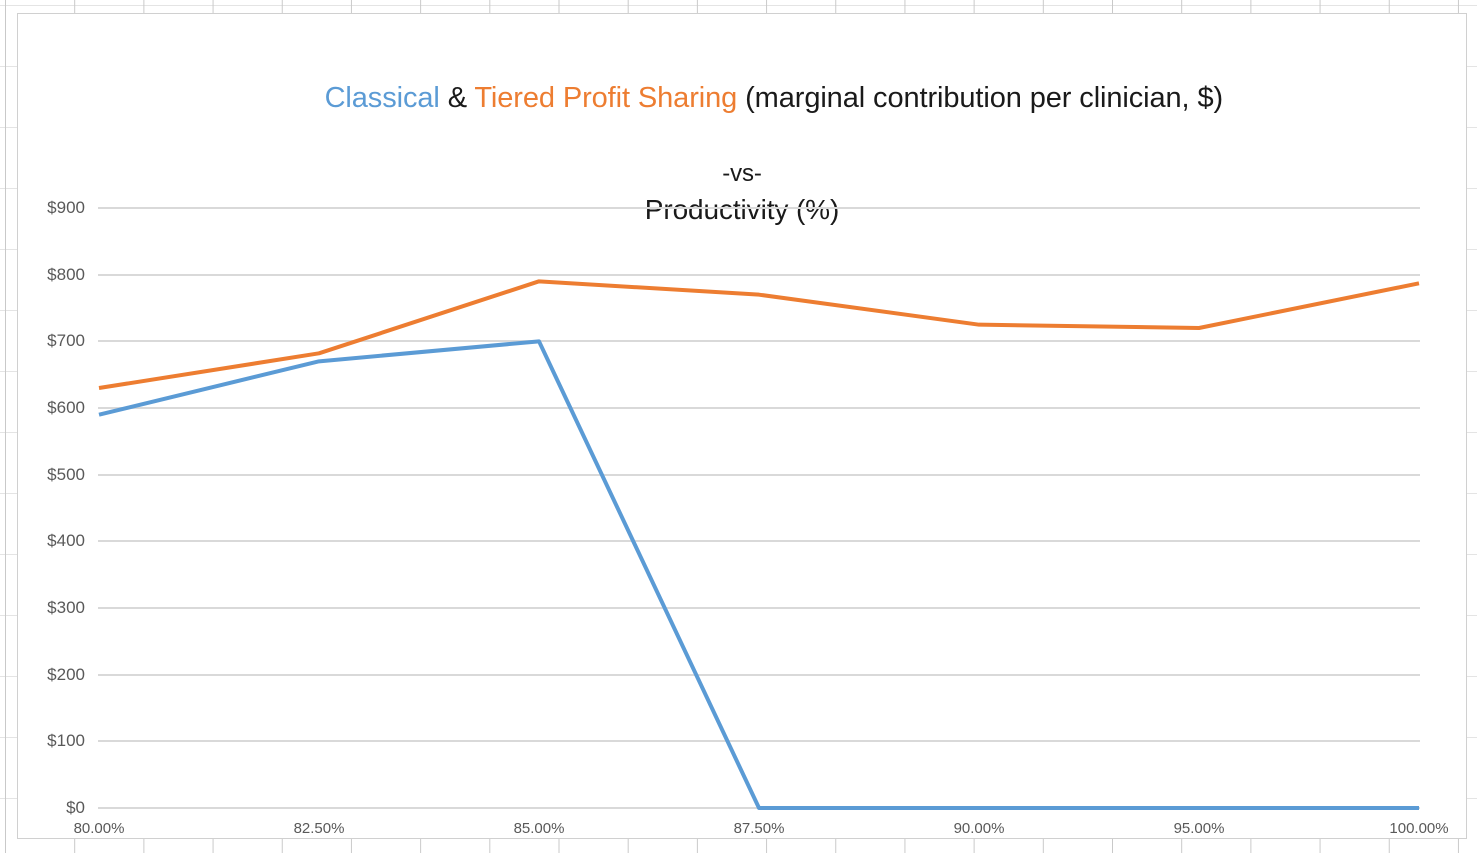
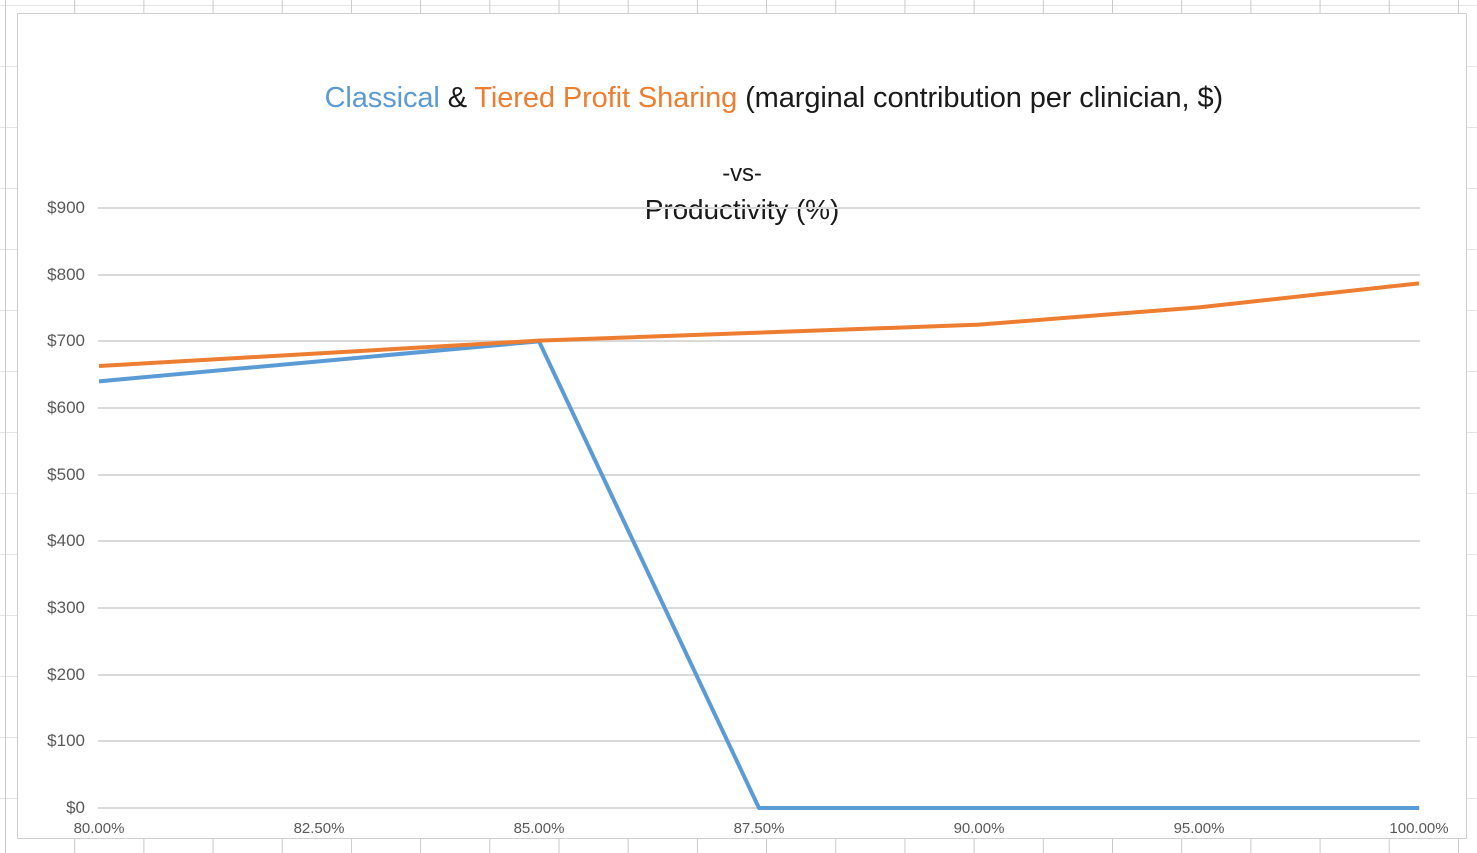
Classical/80.00%: $590 -> $640
Tiered Profit Sharing/80.00%: $630 -> $660
Tiered Profit Sharing/85.00%: $790 -> $700
Tiered Profit Sharing/87.50%: $770 -> $710
Tiered Profit Sharing/95.00%: $720 -> $750
